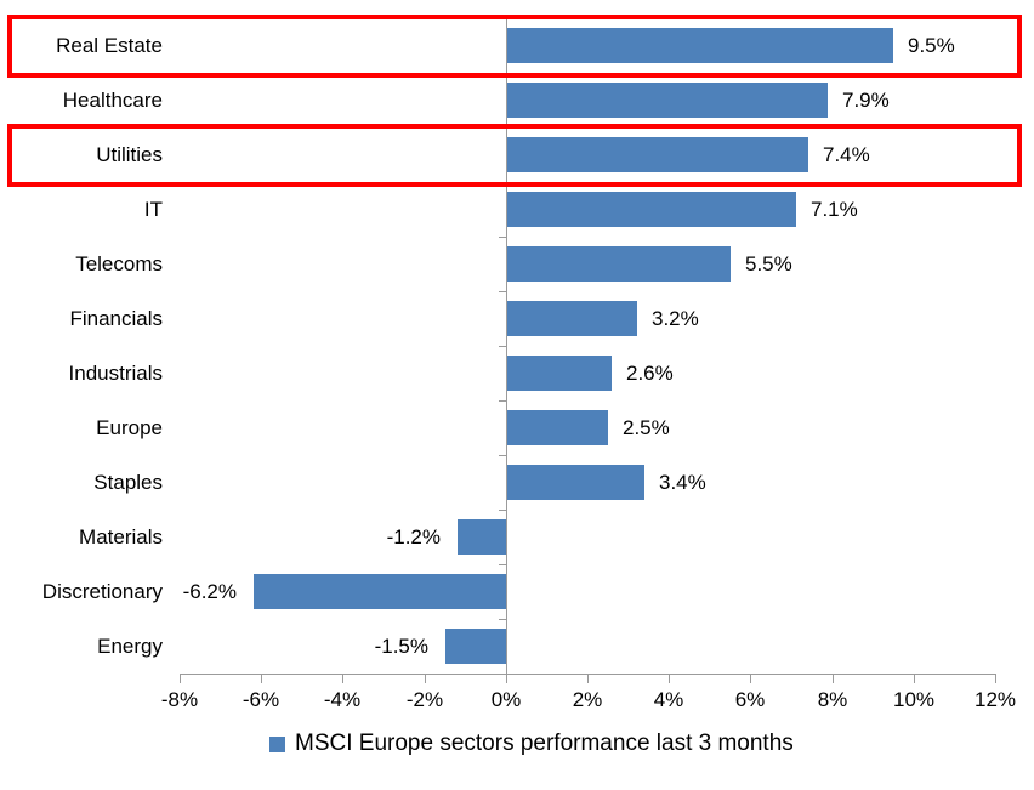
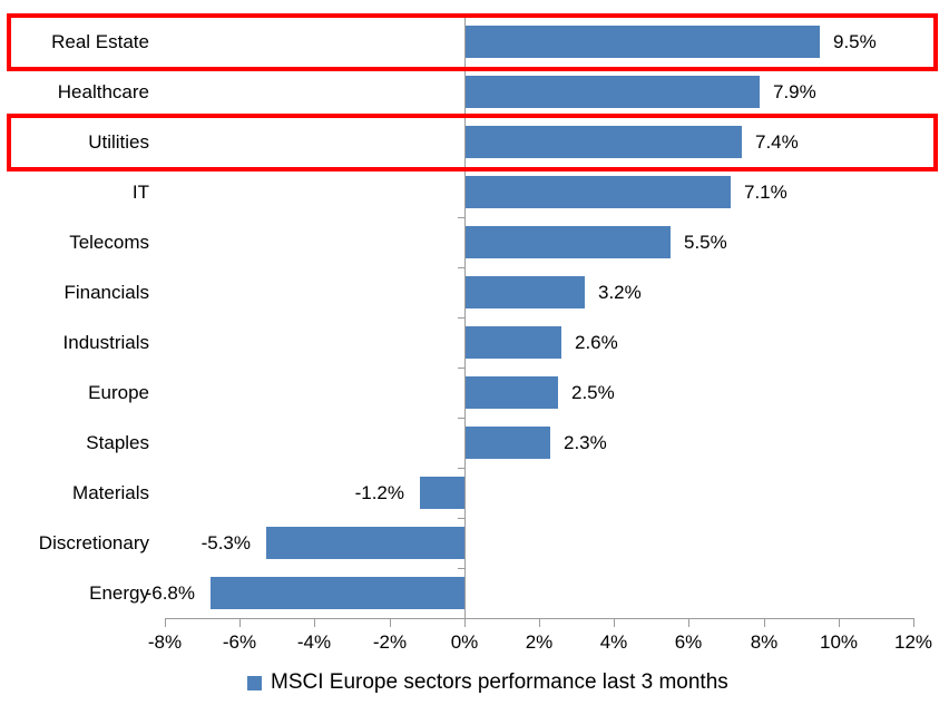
Staples: 3.4% -> 2.3%
Discretionary: -6.2% -> -5.3%
Energy: -1.5% -> -6.8%
